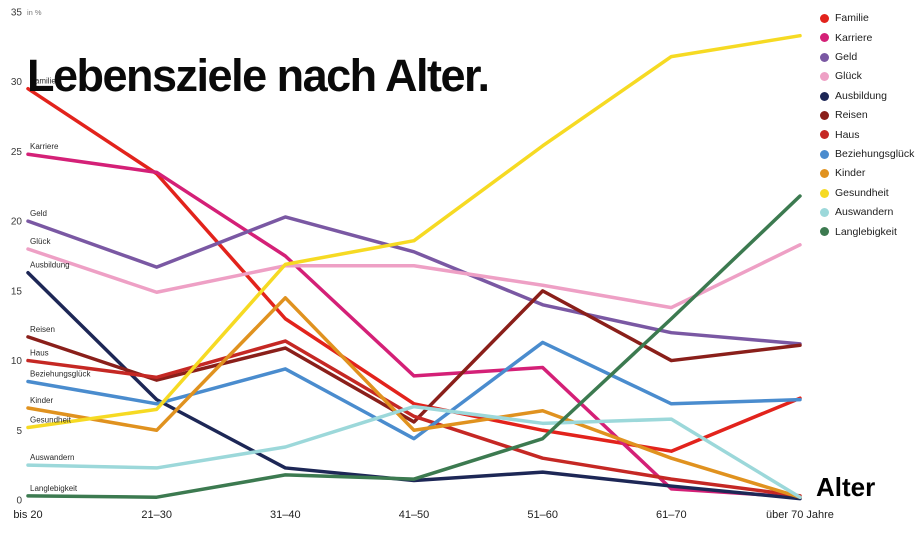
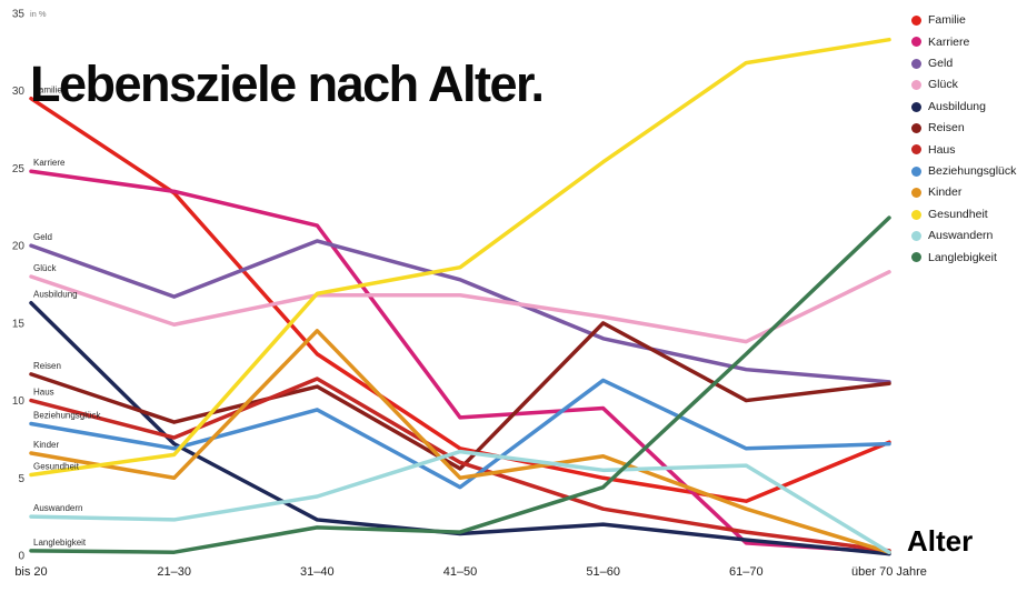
Haus/21–30: 8.8 -> 7.6
Karriere/31–40: 17.5 -> 21.3
